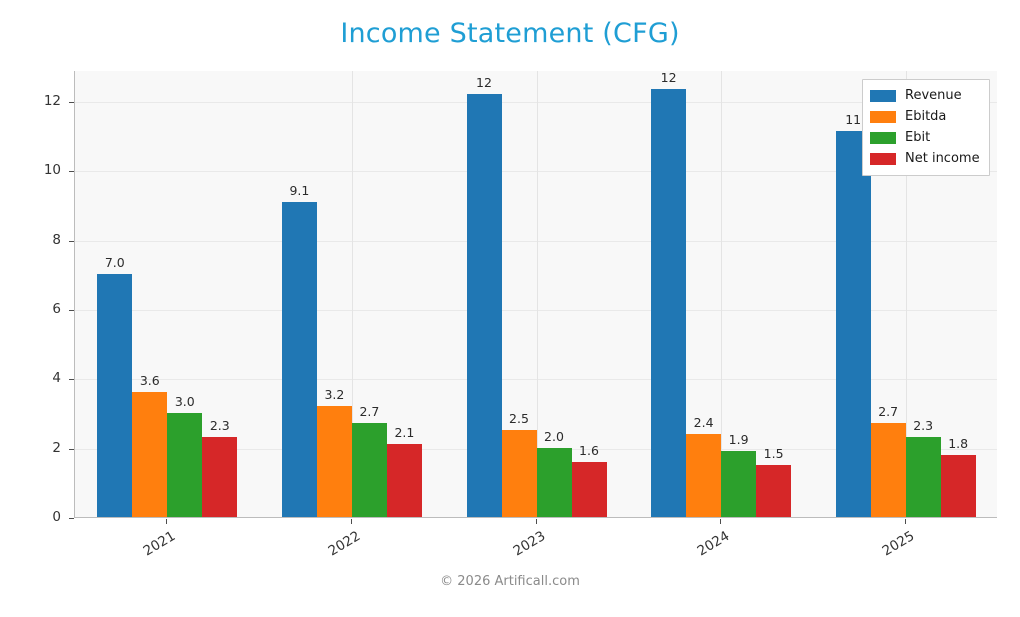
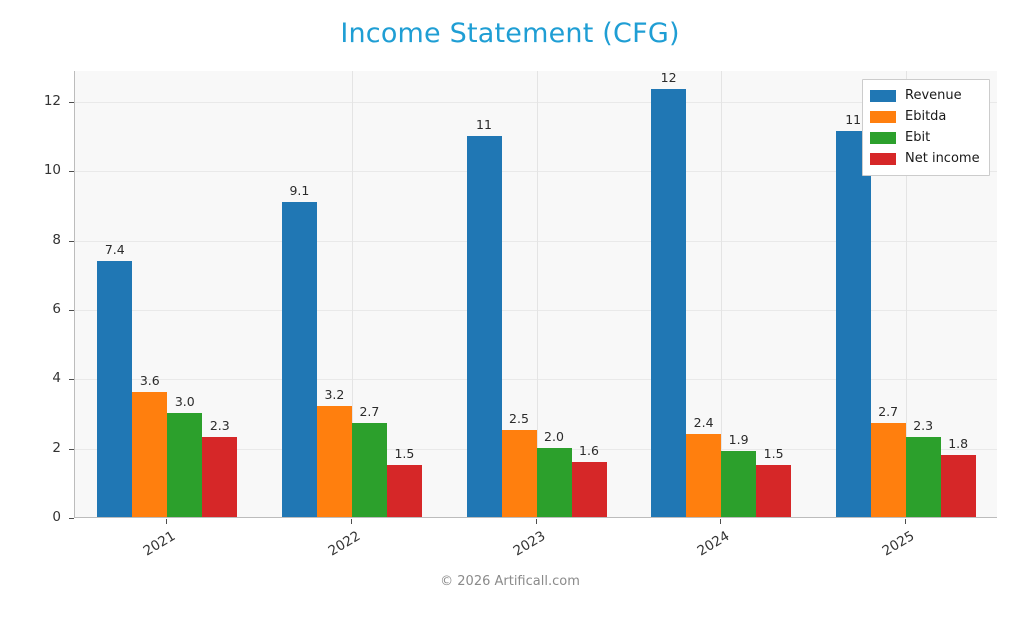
Revenue/2021: 7.0 -> 7.4
Net income/2022: 2.1 -> 1.5
Revenue/2023: 12 -> 11
